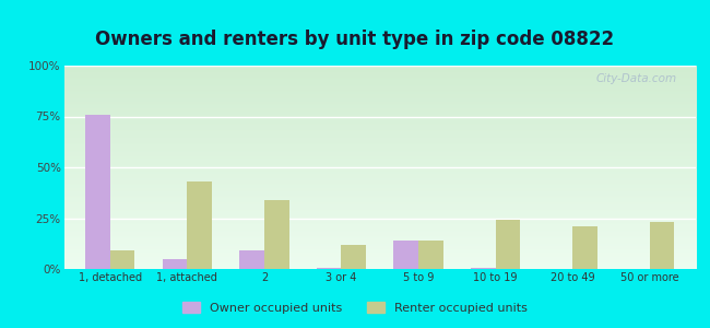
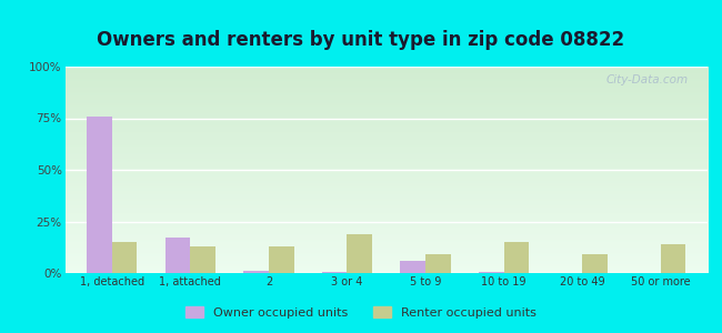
Renter occupied units/1, detached: 9% -> 15%
Owner occupied units/1, attached: 5% -> 17%
Renter occupied units/1, attached: 43% -> 13%
Owner occupied units/2: 9% -> 1%
Renter occupied units/2: 34% -> 13%
Renter occupied units/3 or 4: 12% -> 19%
Owner occupied units/5 to 9: 14% -> 6%
Renter occupied units/5 to 9: 14% -> 9%
Renter occupied units/10 to 19: 24% -> 15%
Renter occupied units/20 to 49: 21% -> 9%
Renter occupied units/50 or more: 23% -> 14%
